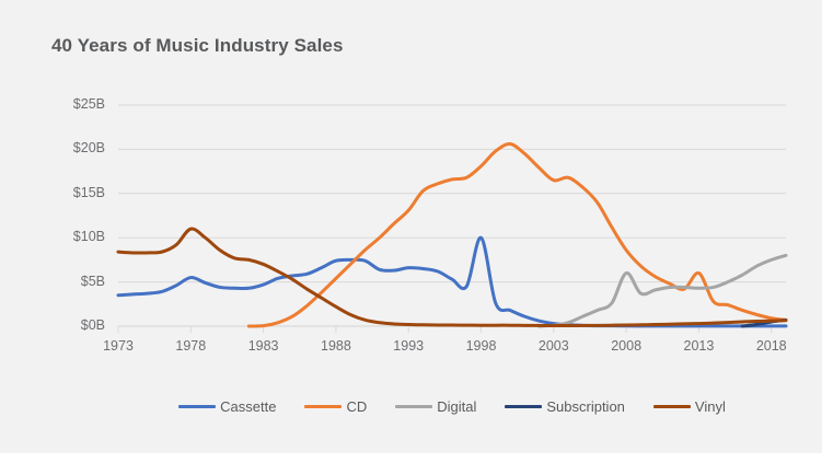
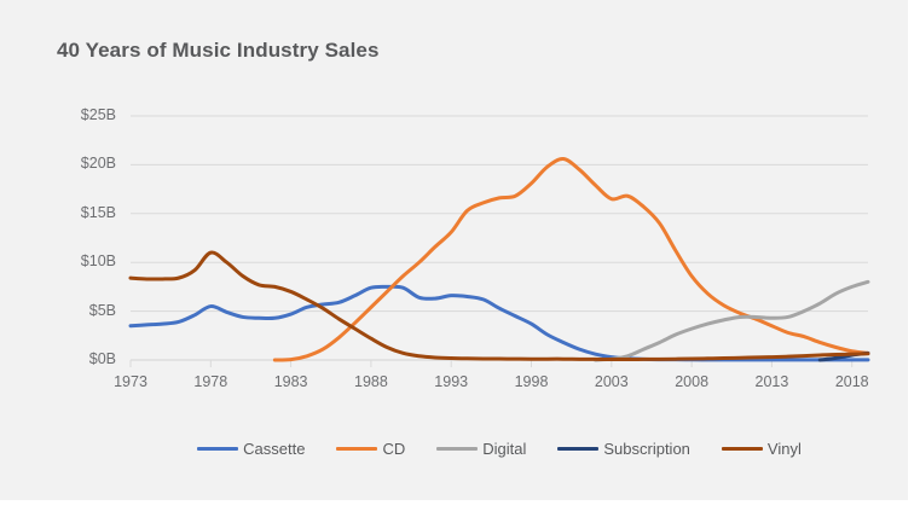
Cassette/1998: $10B -> $4B
Digital/2008: $6B -> $3B
CD/2013: $6B -> $4B
